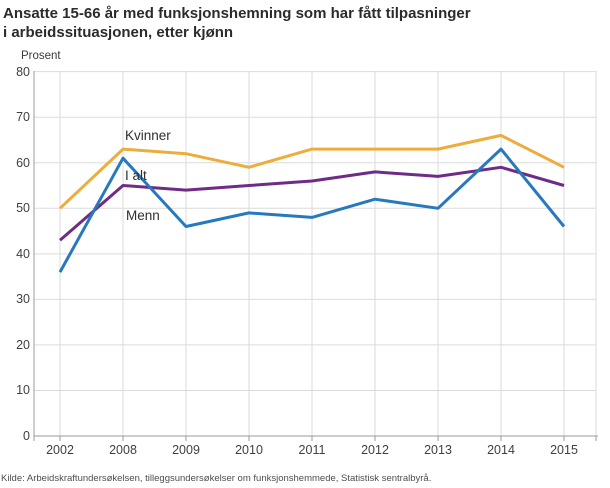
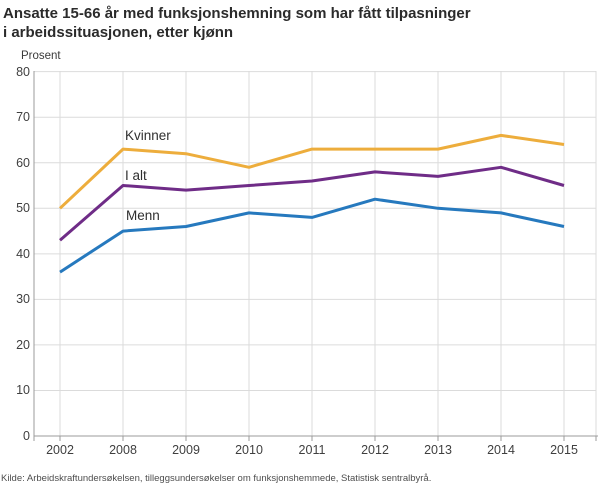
Menn/2008: 61 -> 45
Menn/2014: 63 -> 49
Kvinner/2015: 59 -> 64
